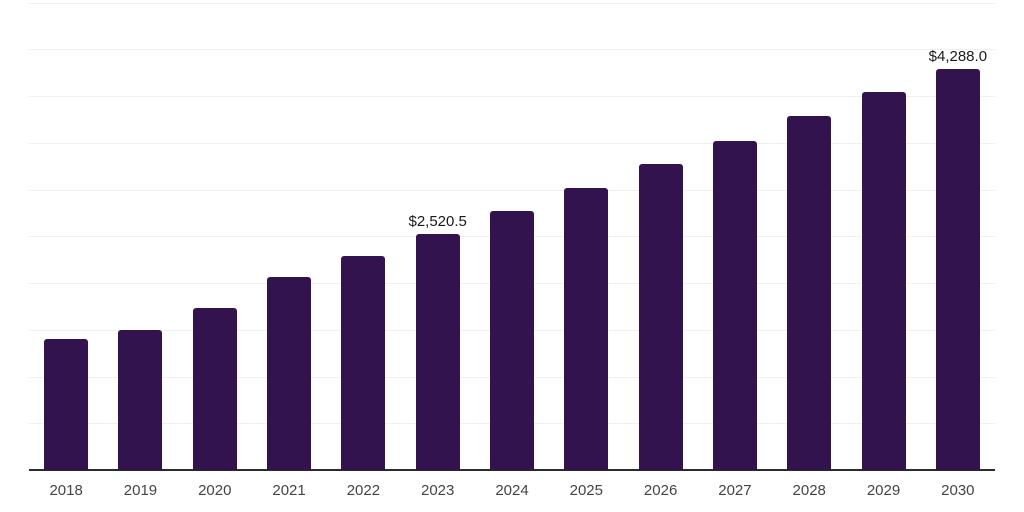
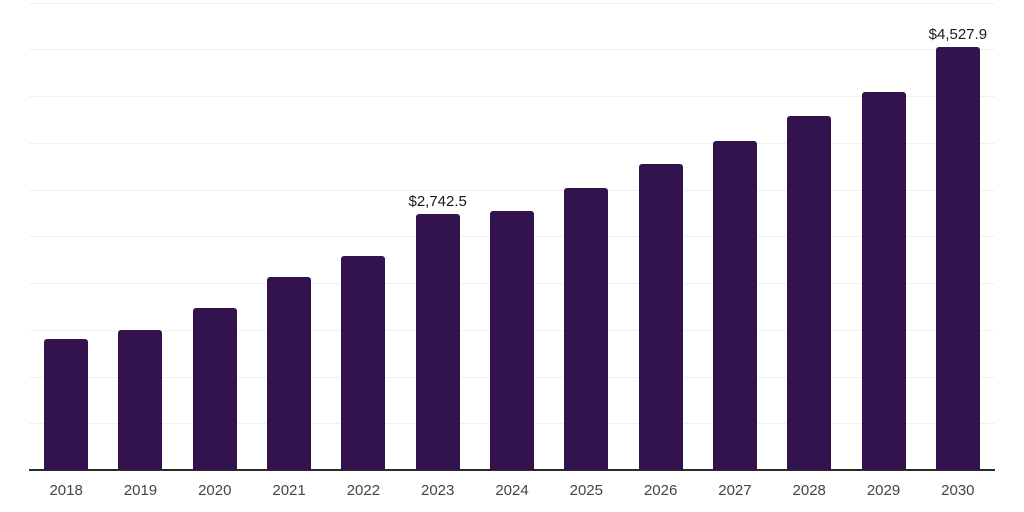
2023: $2,520.5 -> $2,742.5
2030: $4,288.0 -> $4,527.9
